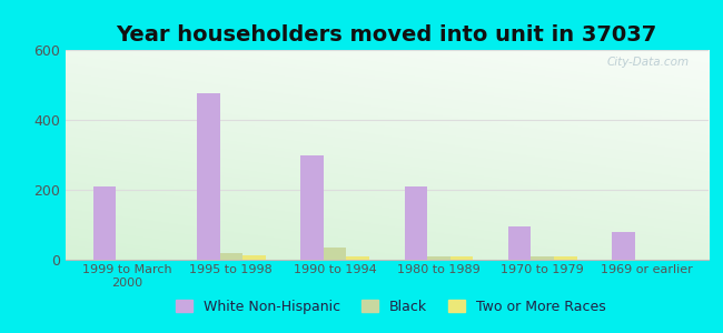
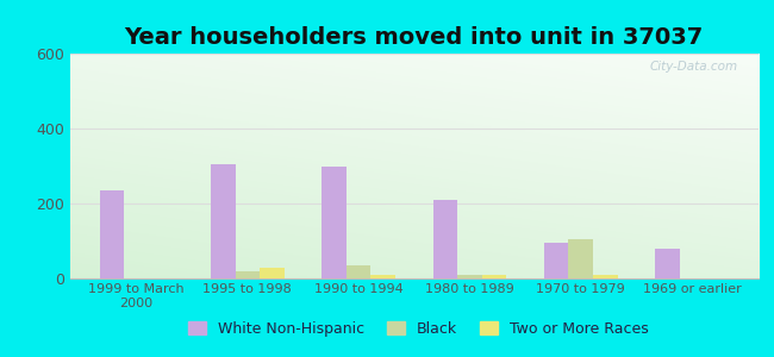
White Non-Hispanic/1999 to March 2000: 210 -> 235
White Non-Hispanic/1995 to 1998: 475 -> 305
Two or More Races/1995 to 1998: 12 -> 30
Black/1970 to 1979: 10 -> 105
